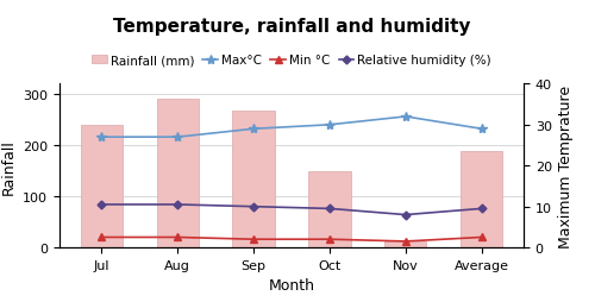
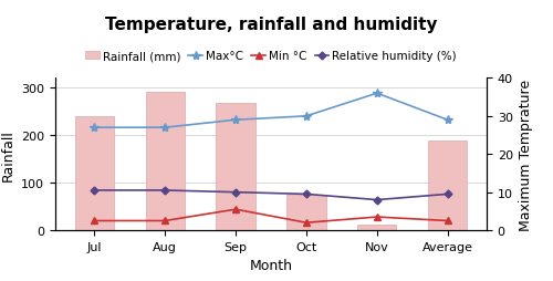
Min °C/Sep: 2.0 -> 5.5
Rainfall (mm)/Oct: 148 -> 75
Max°C/Nov: 32 -> 36
Min °C/Nov: 1.5 -> 3.5
